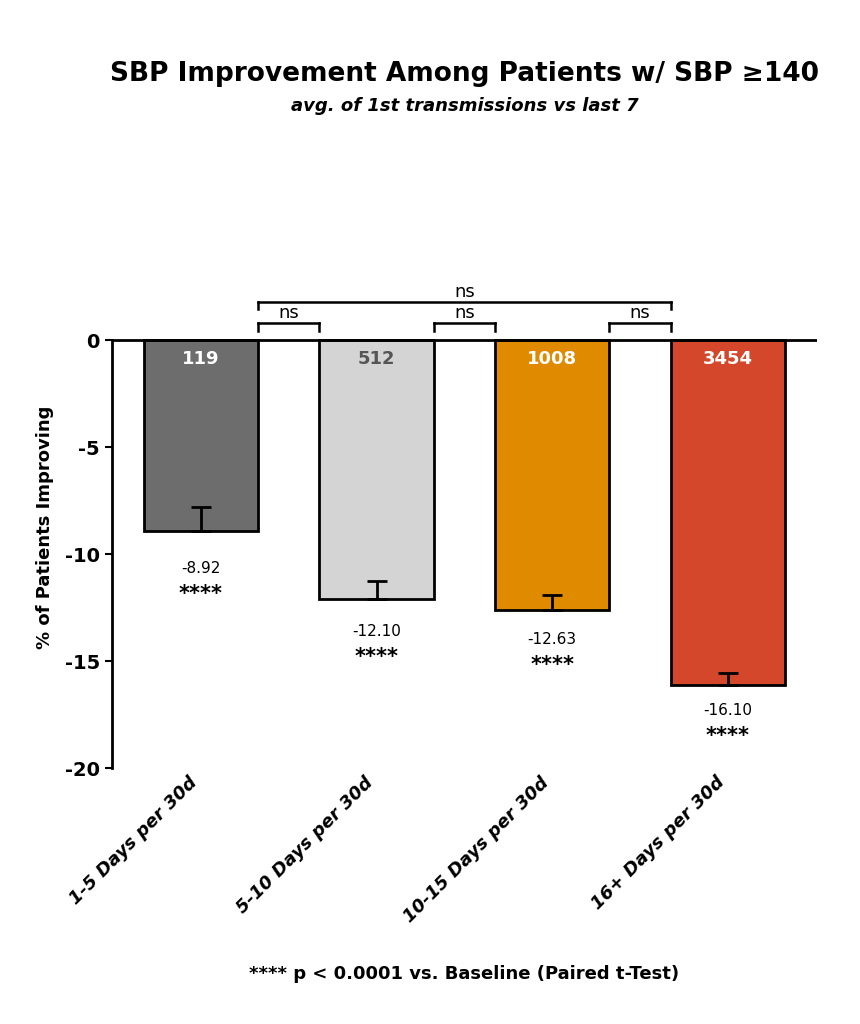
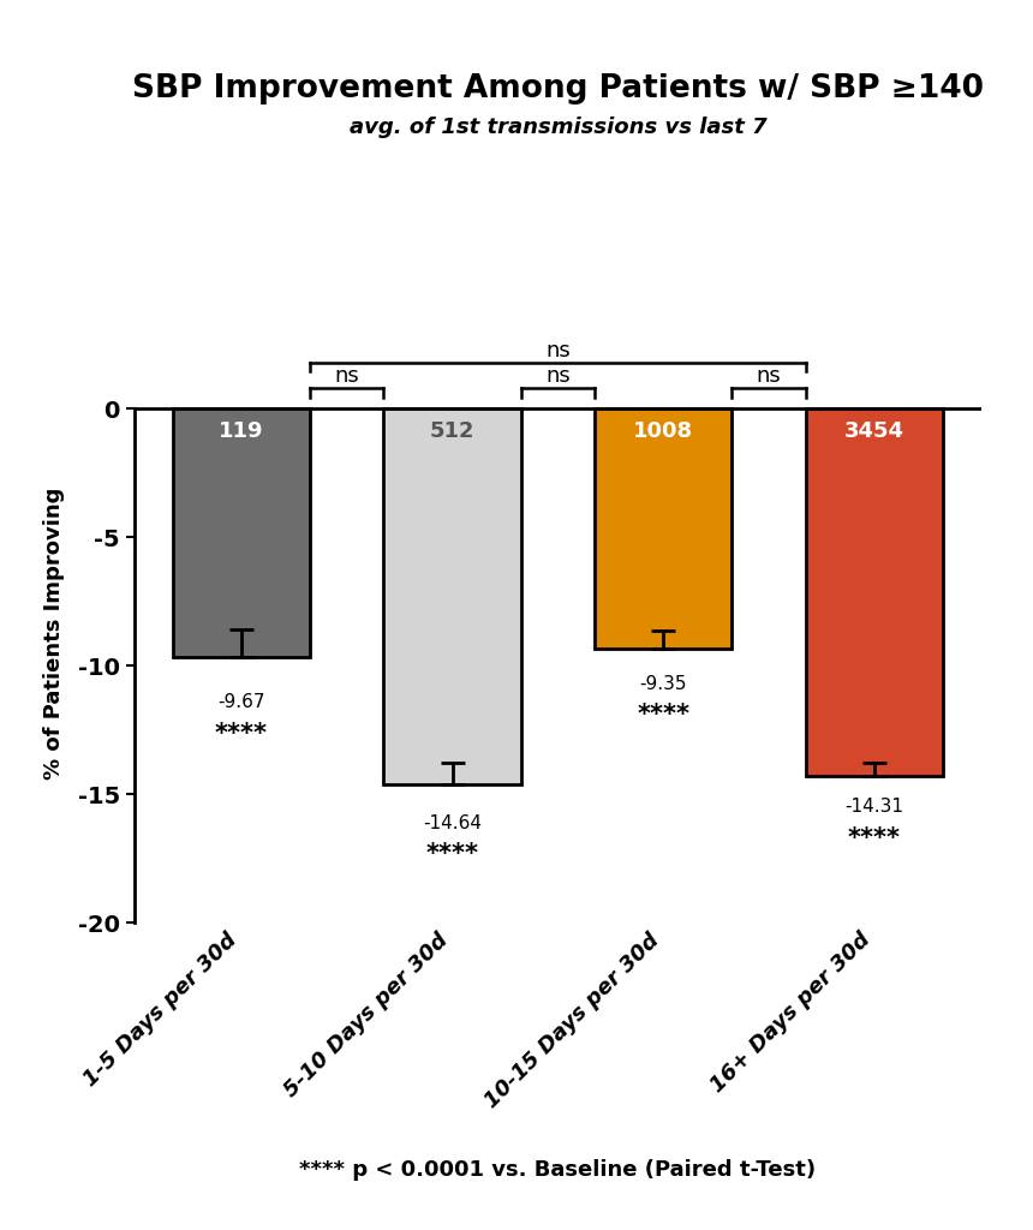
1-5 Days per 30d: -8.92 -> -9.67
5-10 Days per 30d: -12.10 -> -14.64
10-15 Days per 30d: -12.63 -> -9.35
16+ Days per 30d: -16.10 -> -14.31
